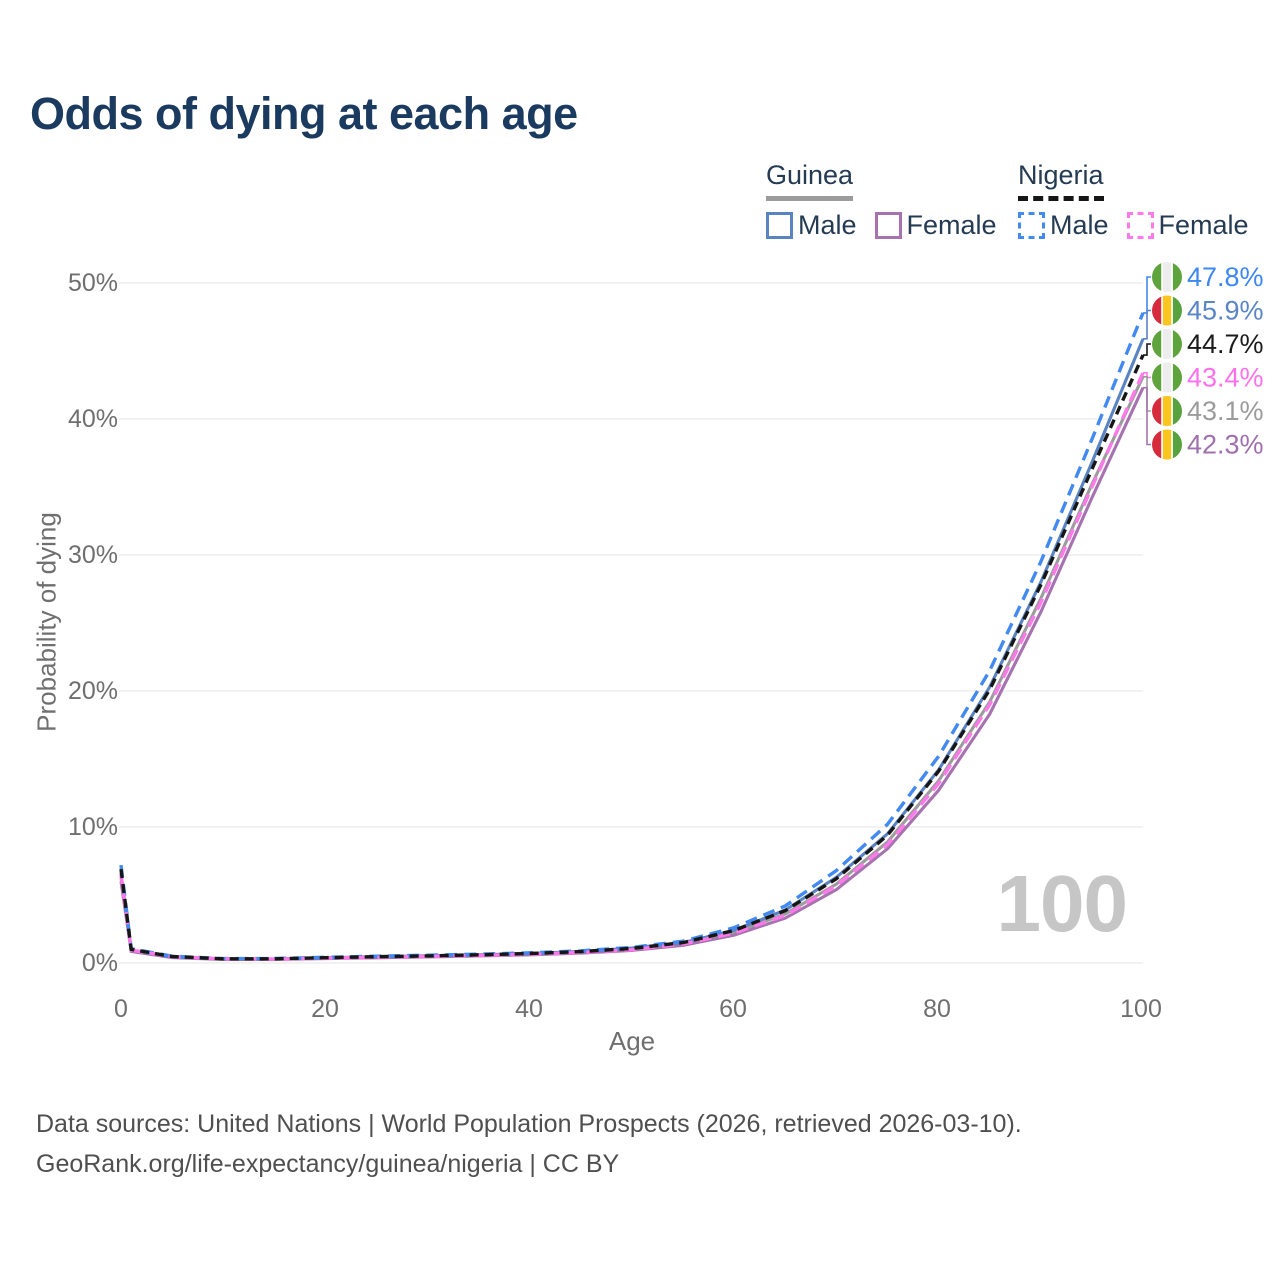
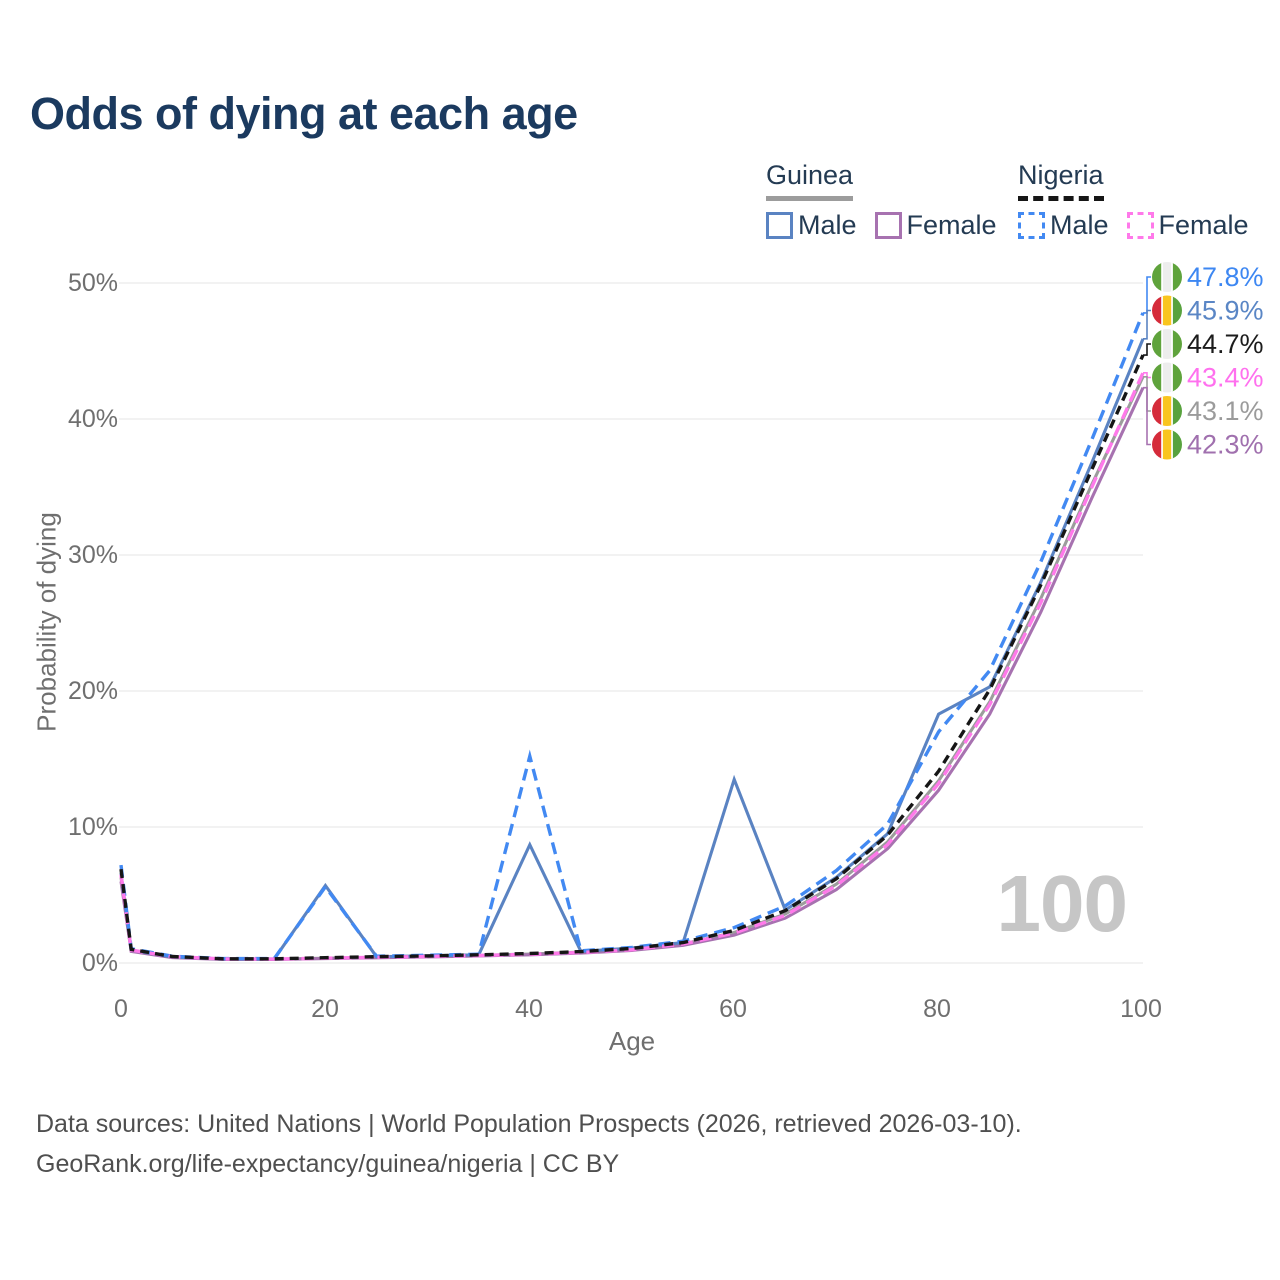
Nigeria Male/20: 0.4% -> 5.6%
Guinea Male/20: 0.4% -> 5.7%
Nigeria Male/40: 0.8% -> 15.2%
Guinea Male/40: 0.7% -> 8.7%
Guinea Male/60: 2.4% -> 13.5%
Nigeria Male/80: 15.2% -> 17.0%
Guinea Male/80: 14.2% -> 18.3%
